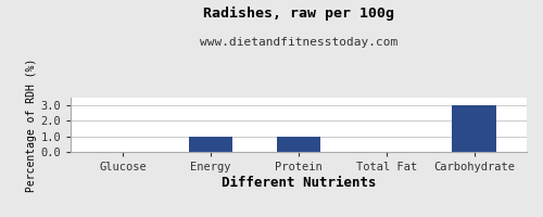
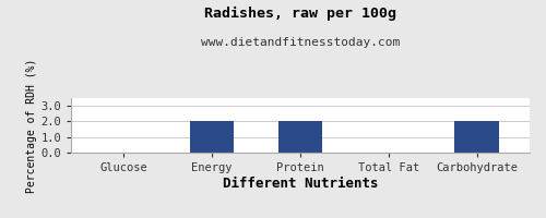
Energy: 1 -> 2
Protein: 1 -> 2
Carbohydrate: 3 -> 2
